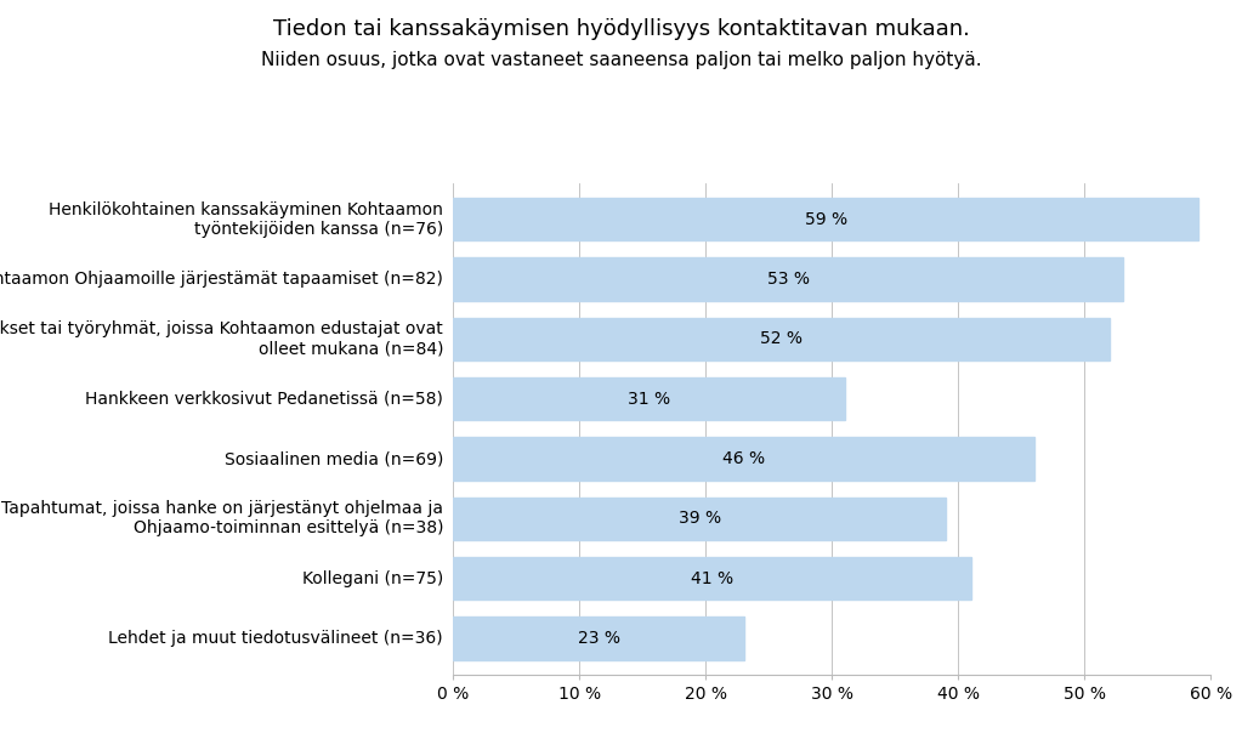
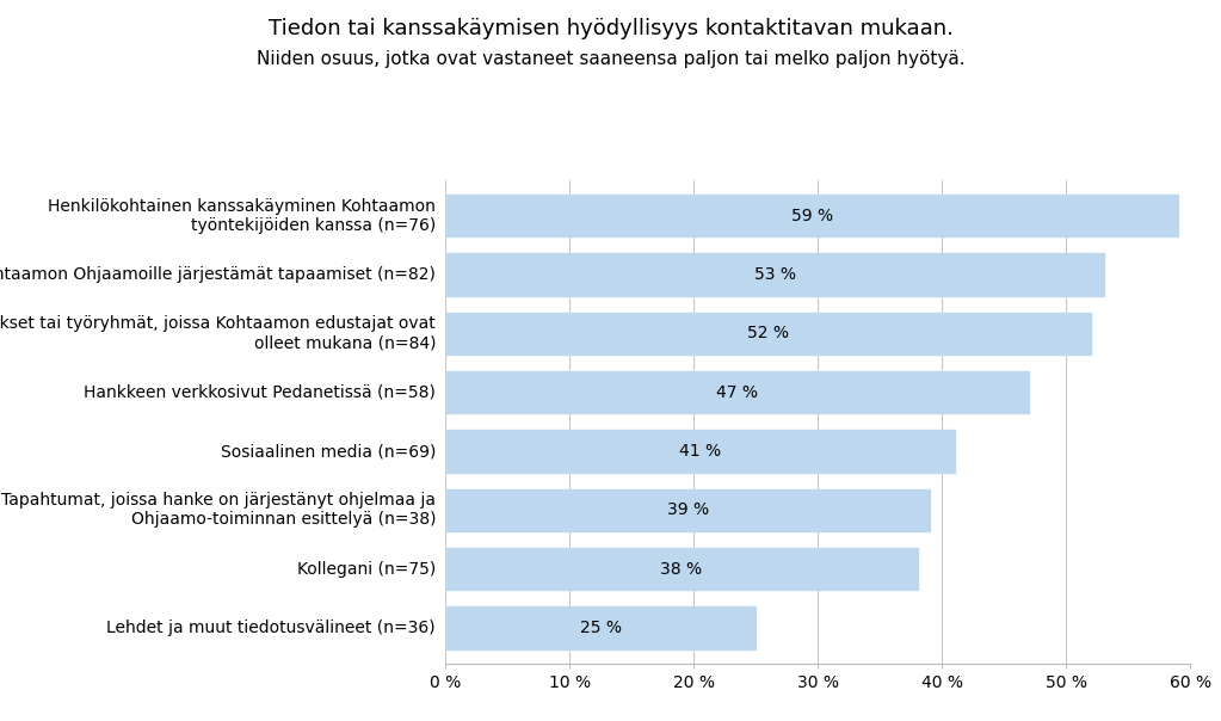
Hankkeen verkkosivut Pedanetissä (n=58): 31 -> 47
Sosiaalinen media (n=69): 46 -> 41
Kollegani (n=75): 41 -> 38
Lehdet ja muut tiedotusvälineet (n=36): 23 -> 25
